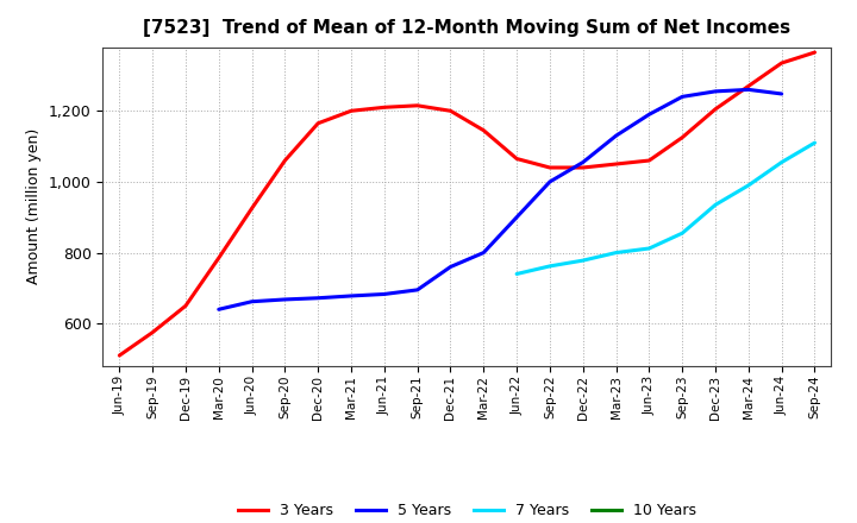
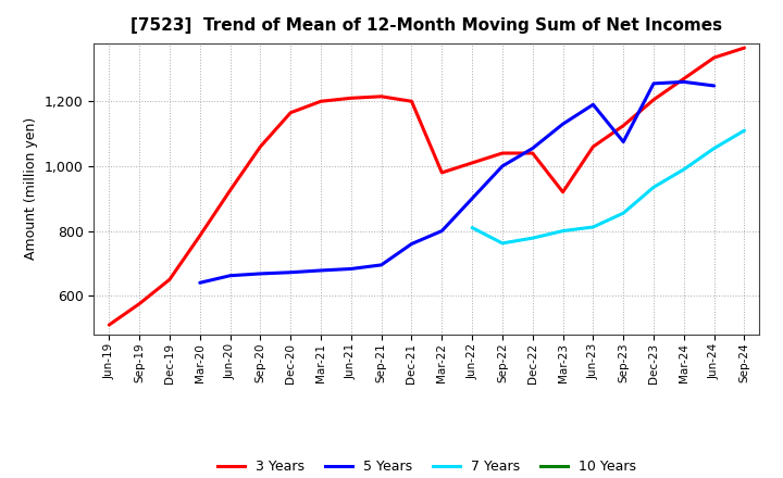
3 Years/Mar-22: 1,145 -> 980
3 Years/Jun-22: 1,065 -> 1,010
7 Years/Jun-22: 740 -> 810
3 Years/Mar-23: 1,050 -> 920
5 Years/Sep-23: 1,240 -> 1,075
